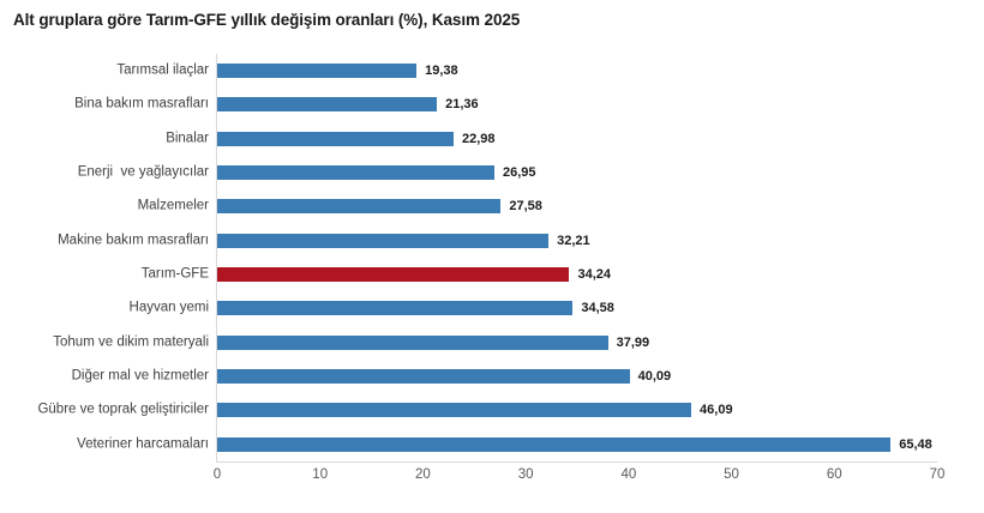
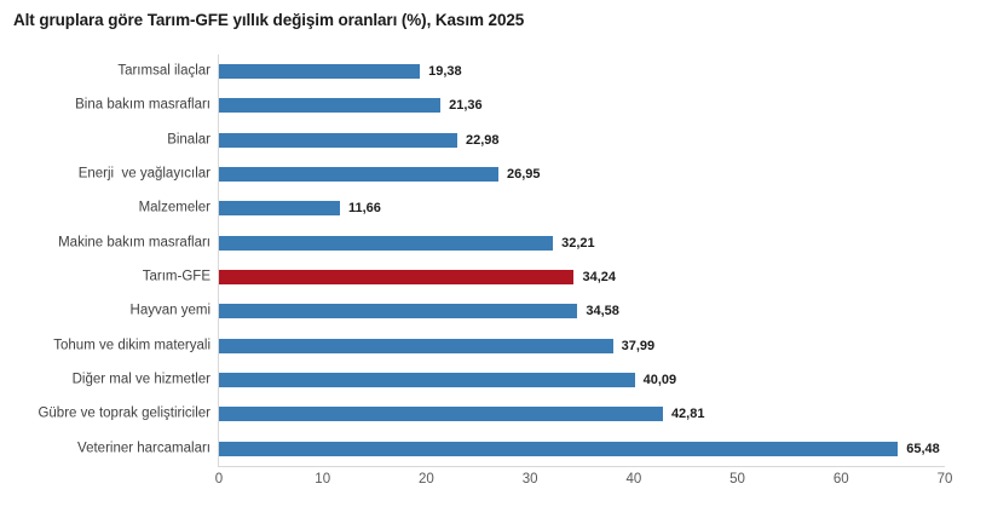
Malzemeler: 27,58 -> 11,66
Gübre ve toprak geliştiriciler: 46,09 -> 42,81
